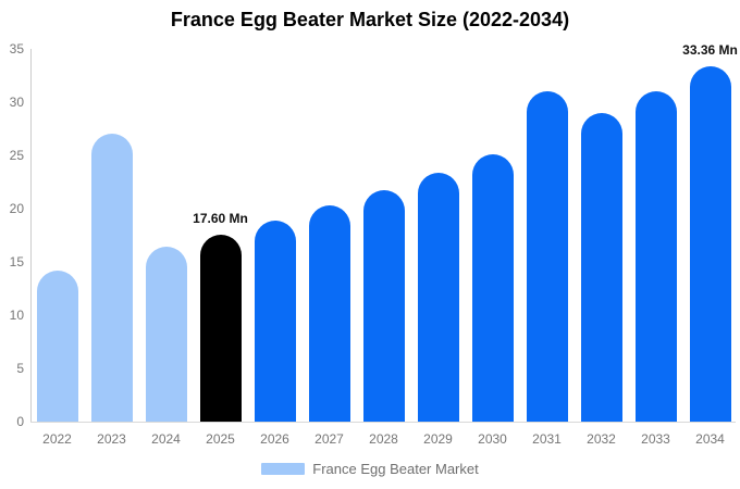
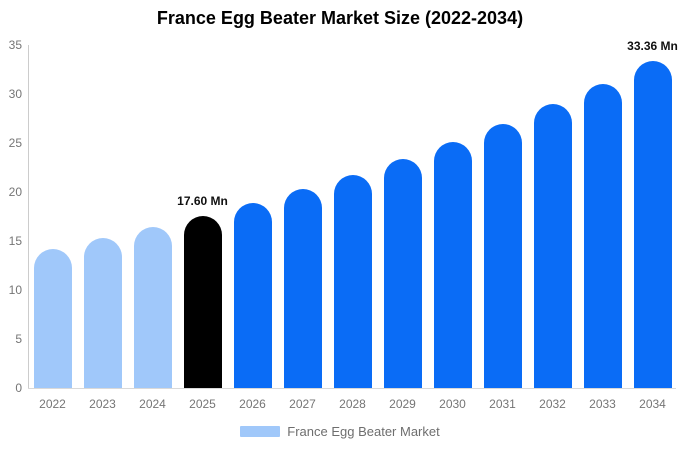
2023: 27 -> 15
2031: 31 -> 27
